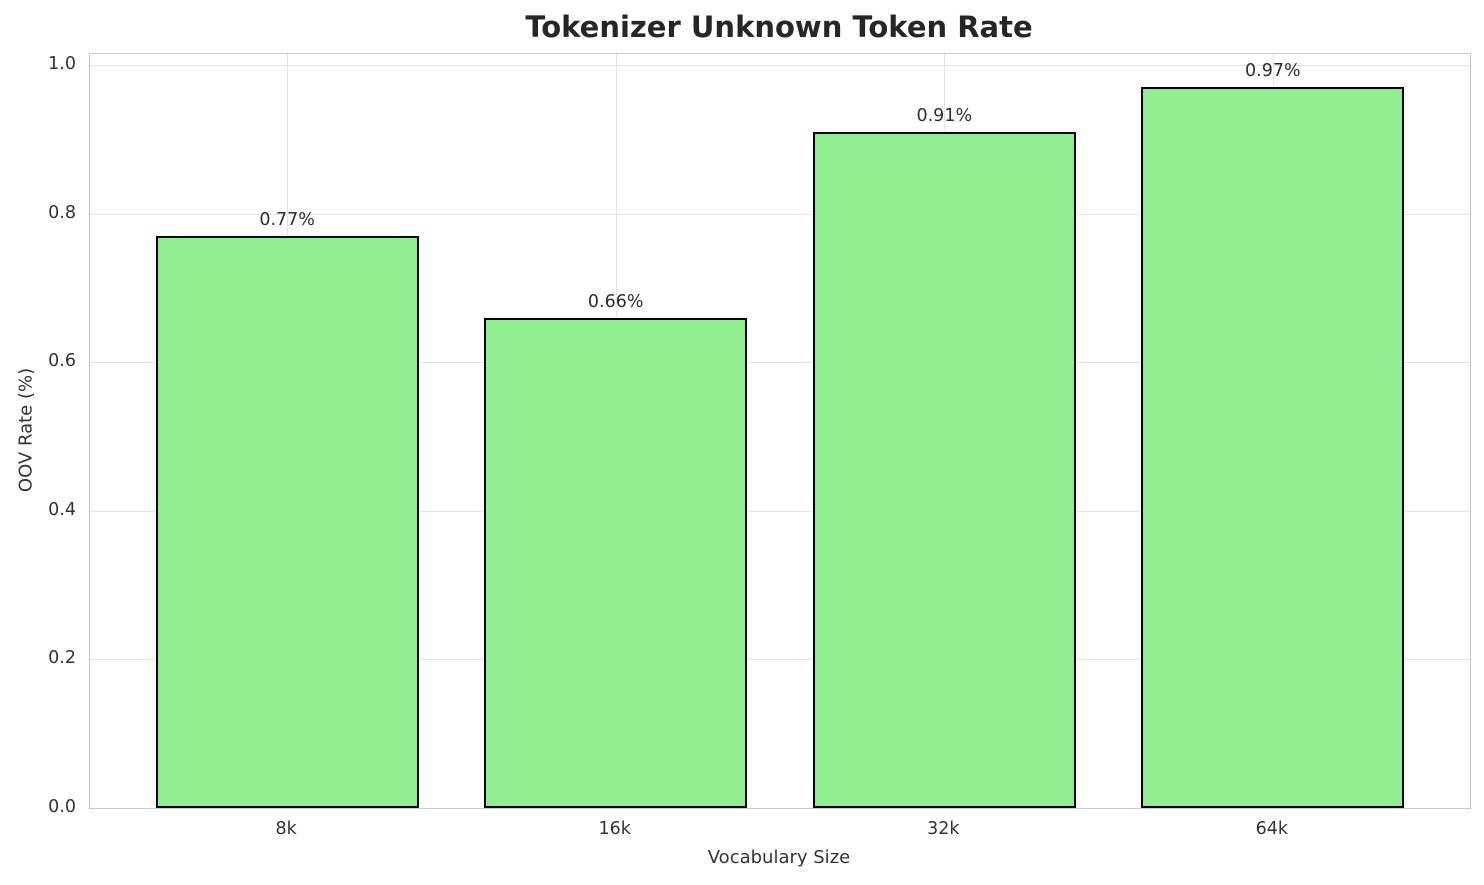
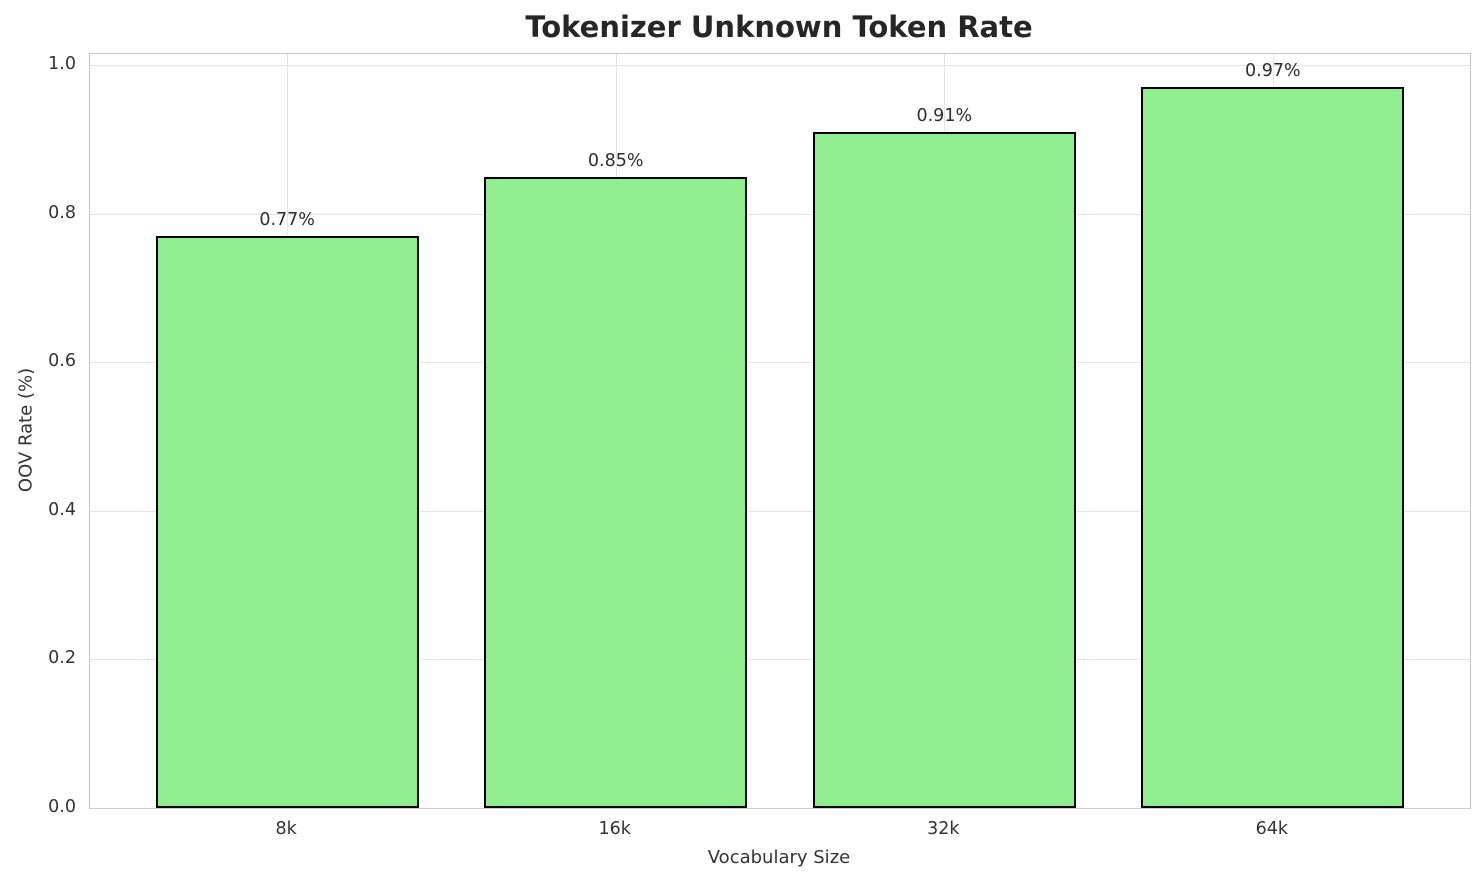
16k: 0.66% -> 0.85%
